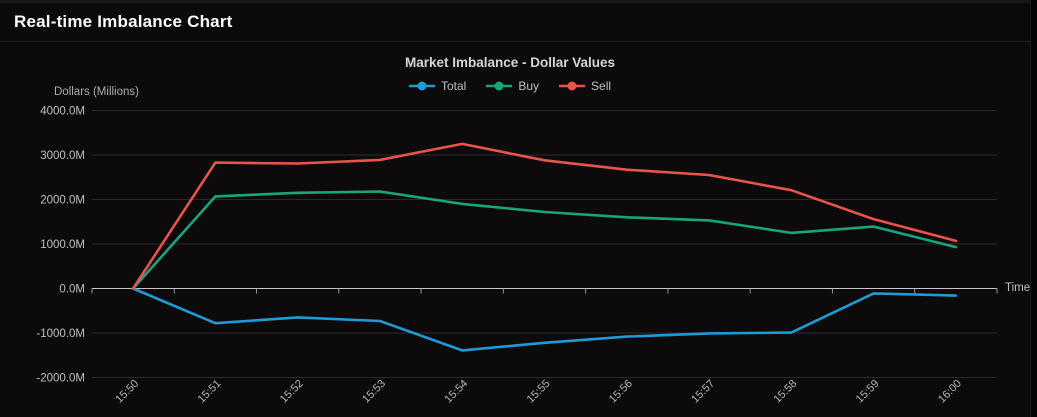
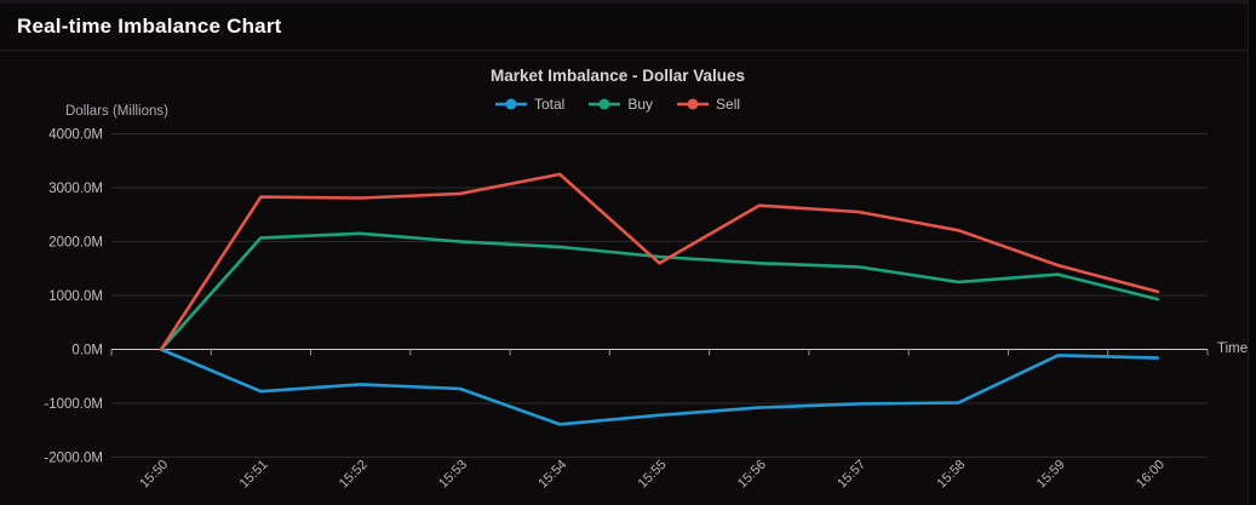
Buy/15:53: 2200M -> 2000M
Sell/15:55: 2900M -> 1600M
